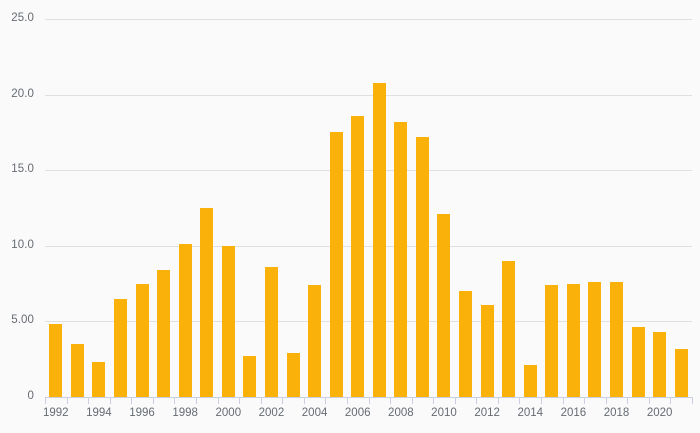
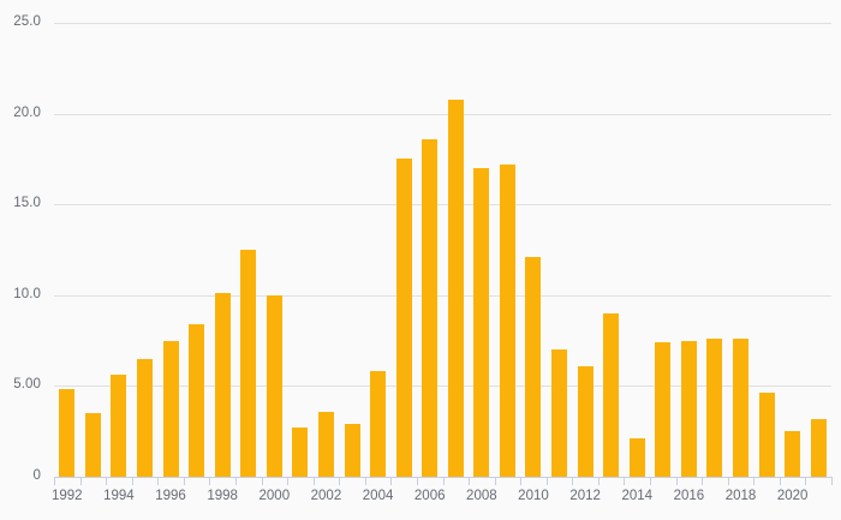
1994: 2.3 -> 5.6
2002: 8.6 -> 3.6
2004: 7.4 -> 5.8
2008: 18.2 -> 17.0
2020: 4.3 -> 2.5
